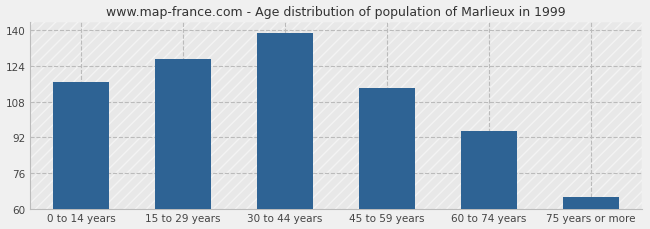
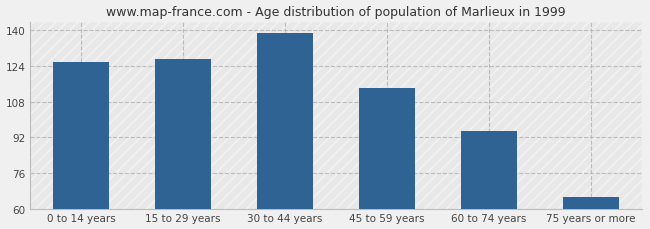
0 to 14 years: 117 -> 126
